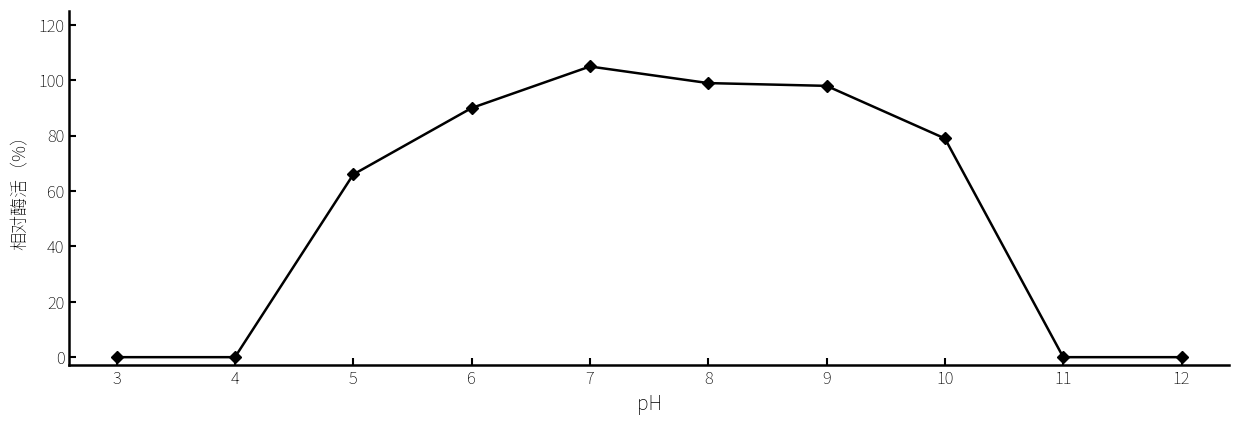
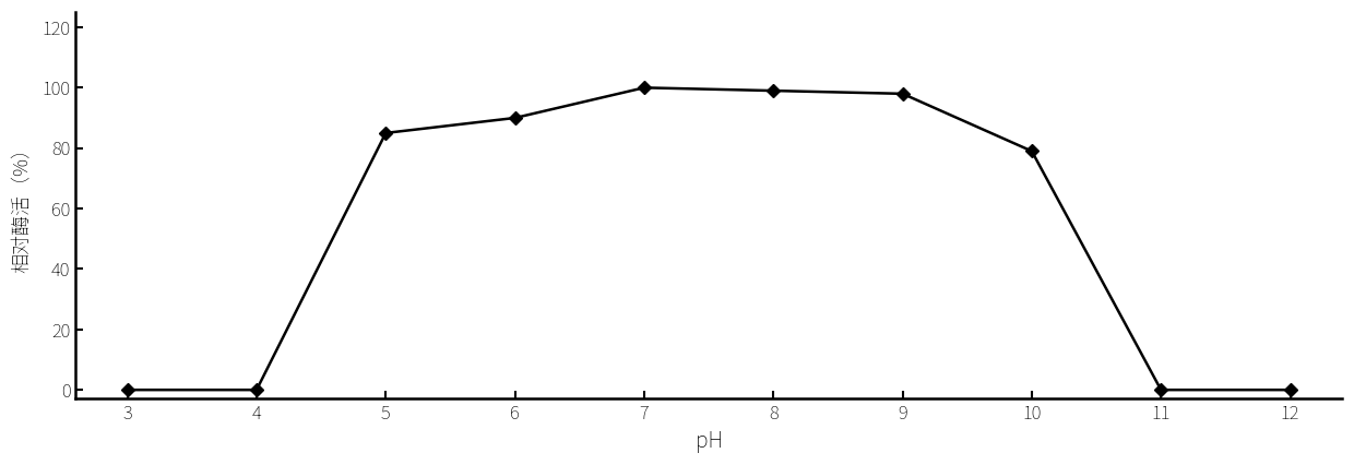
5: 66 -> 85
7: 105 -> 100
